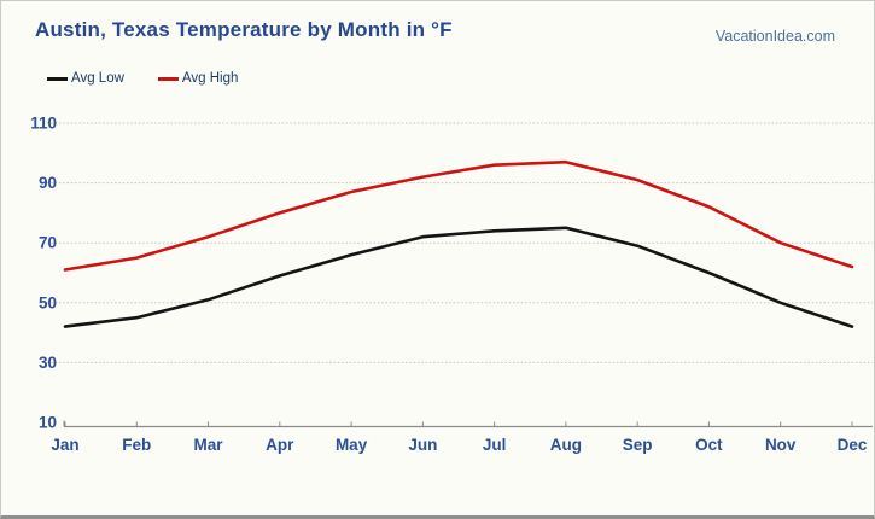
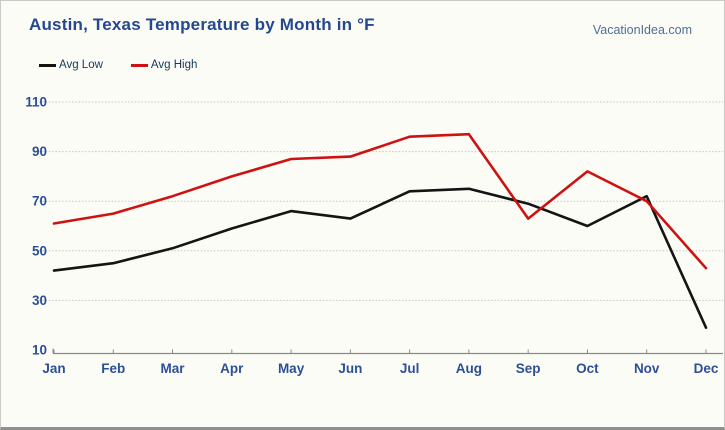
Avg Low/Jun: 72 -> 63
Avg High/Jun: 92 -> 88
Avg High/Sep: 91 -> 63
Avg Low/Nov: 50 -> 72
Avg Low/Dec: 42 -> 19
Avg High/Dec: 62 -> 43
